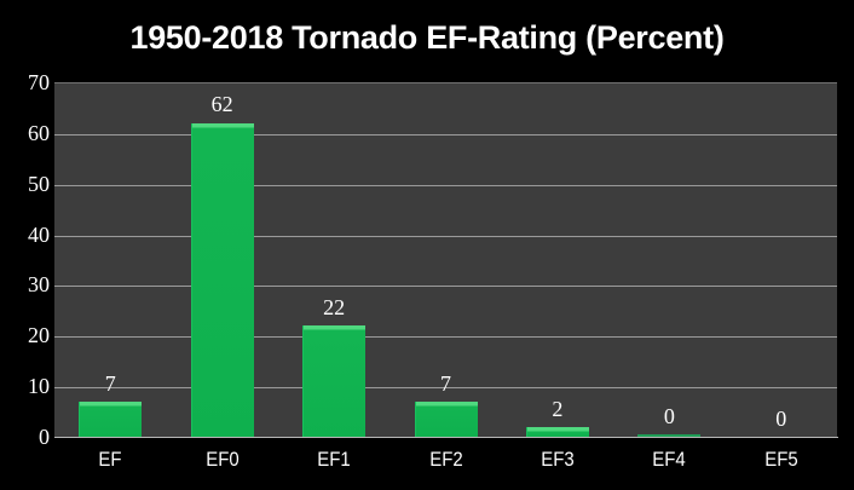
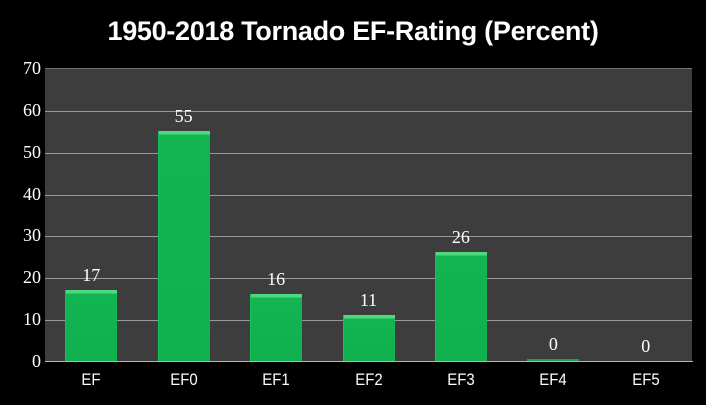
EF: 7 -> 17
EF0: 62 -> 55
EF1: 22 -> 16
EF2: 7 -> 11
EF3: 2 -> 26
